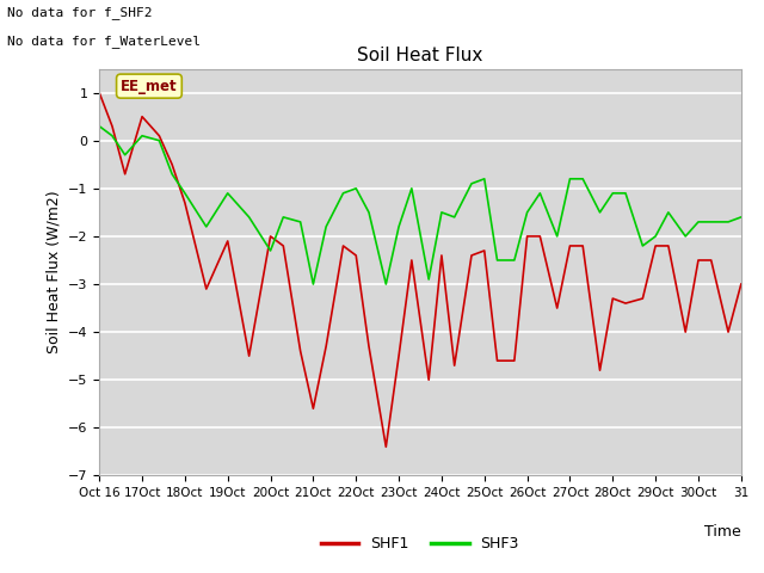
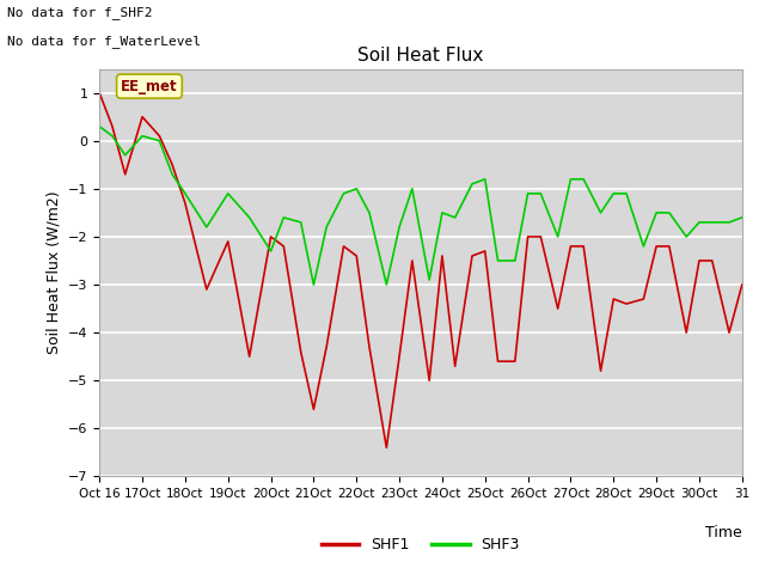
SHF3/26Oct: -1.5 -> -1.1
SHF3/29Oct: -2.0 -> -1.5
